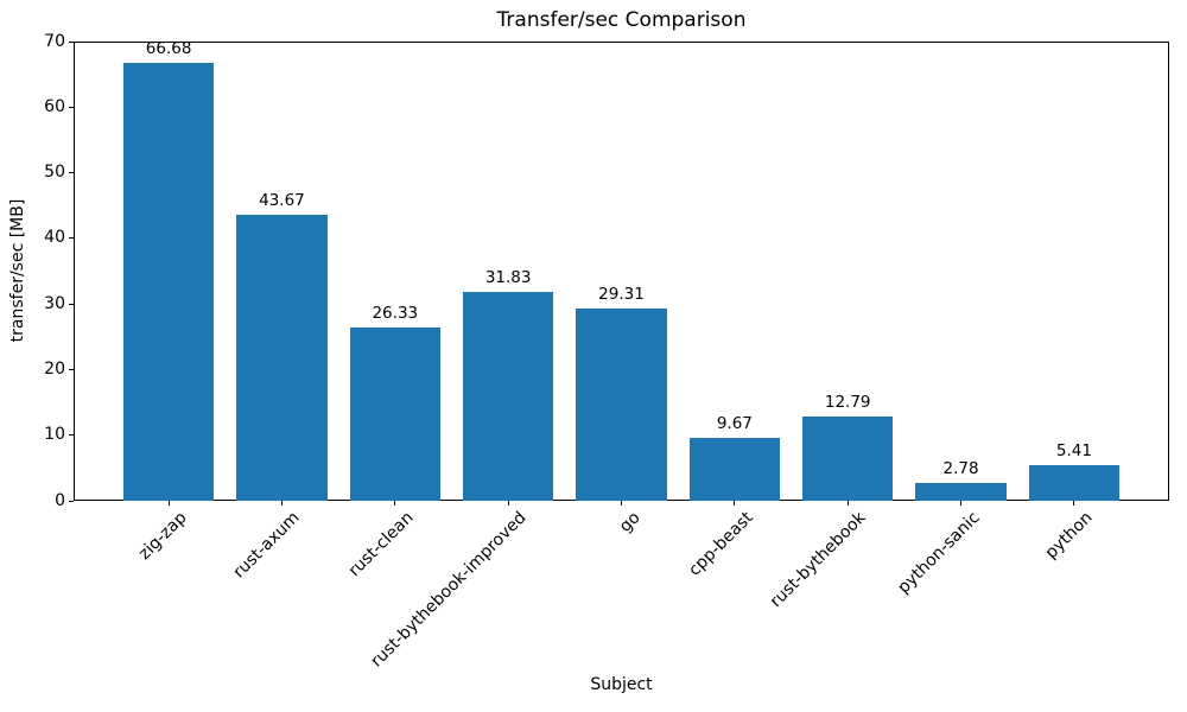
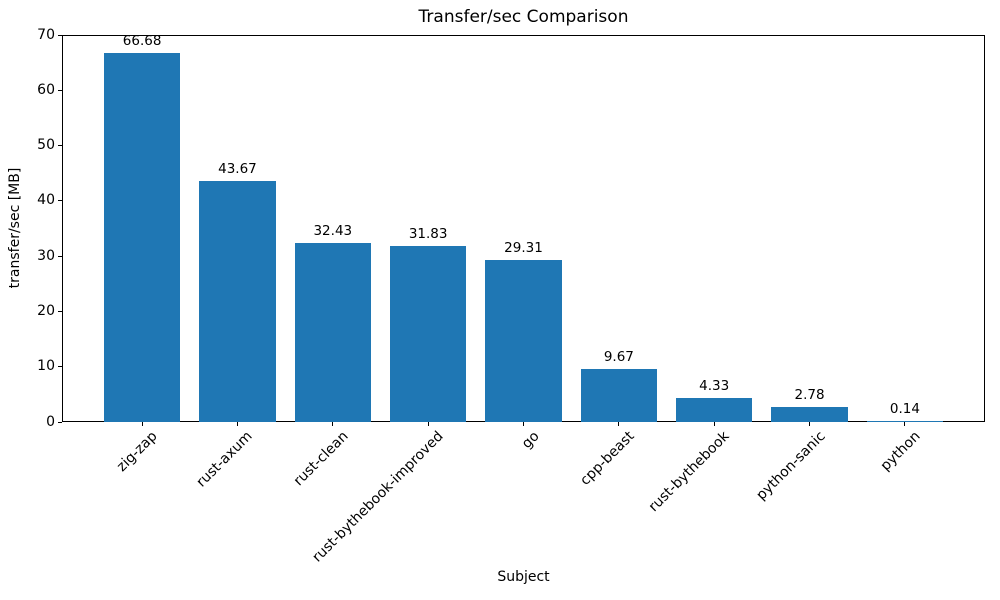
rust-clean: 26.33 -> 32.43
rust-bythebook: 12.79 -> 4.33
python: 5.41 -> 0.14
